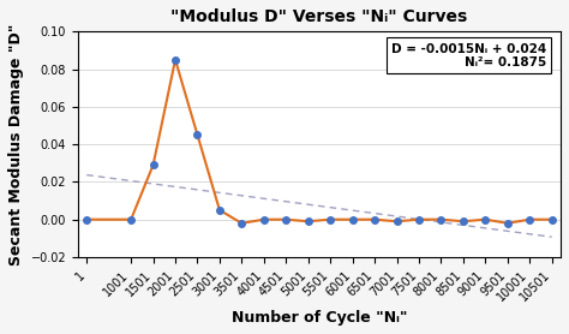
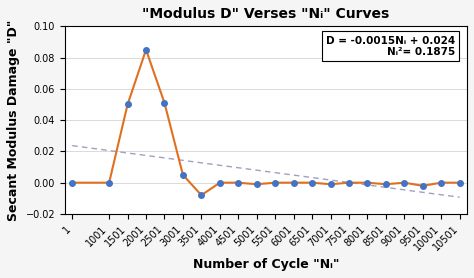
1501: 0.029 -> 0.050
2501: 0.045 -> 0.051
3501: -0.002 -> -0.008
